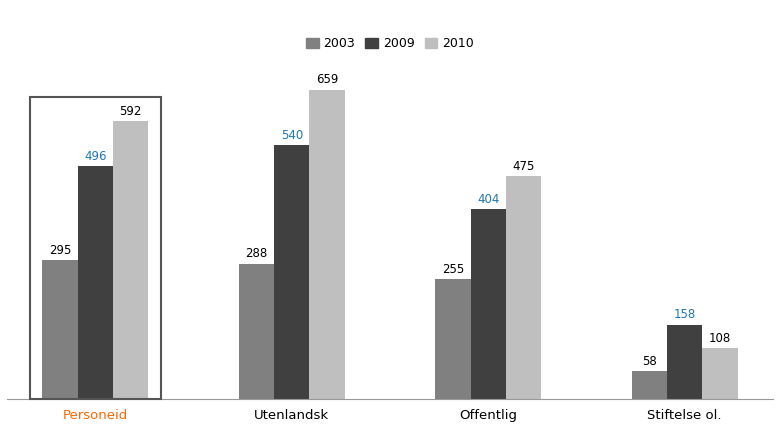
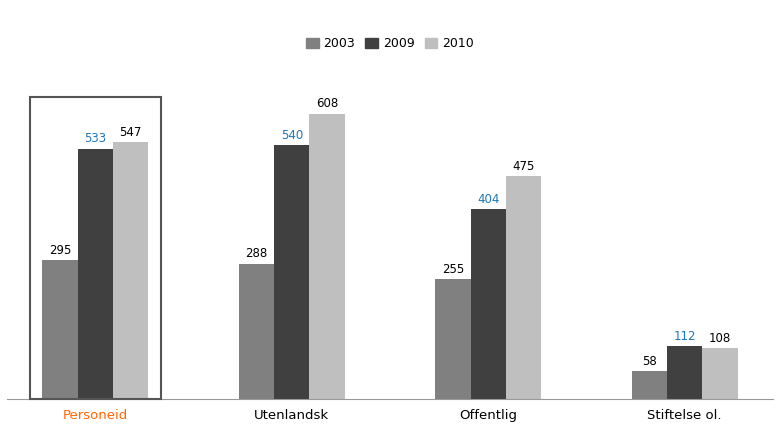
2009/Personeid: 496 -> 533
2010/Personeid: 592 -> 547
2010/Utenlandsk: 659 -> 608
2009/Stiftelse ol.: 158 -> 112
